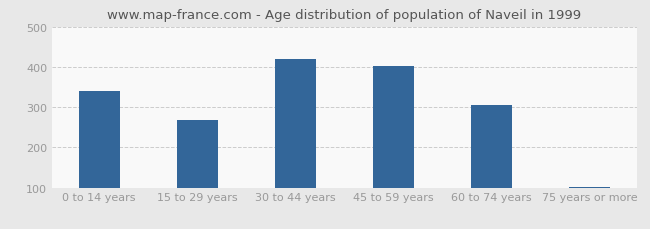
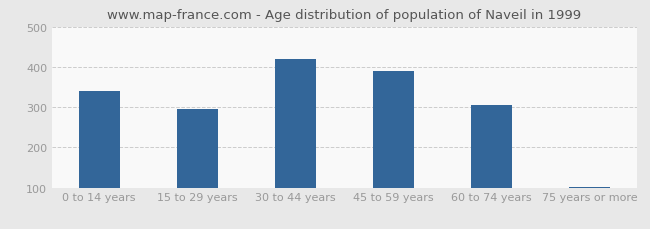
15 to 29 years: 268 -> 295
45 to 59 years: 403 -> 390
